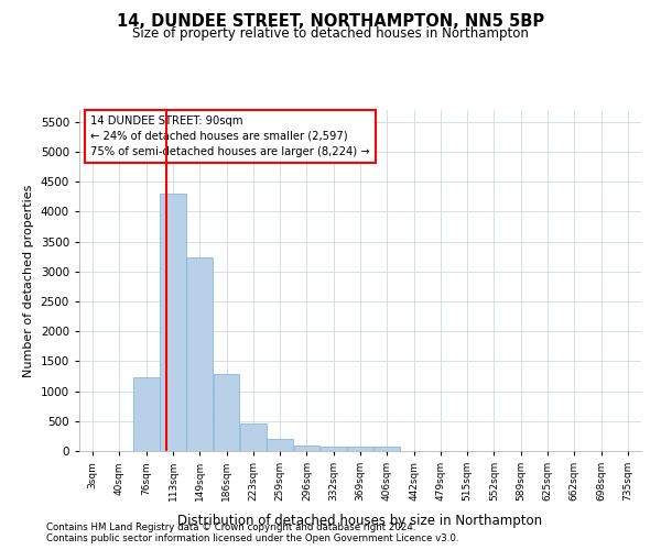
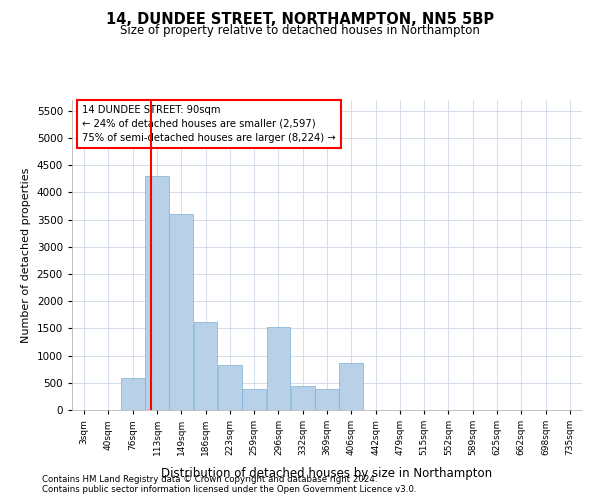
76sqm: 1230 -> 580
149sqm: 3230 -> 3600
186sqm: 1280 -> 1620
223sqm: 460 -> 820
259sqm: 200 -> 380
296sqm: 100 -> 1520
332sqm: 70 -> 440
369sqm: 60 -> 380
406sqm: 60 -> 860
